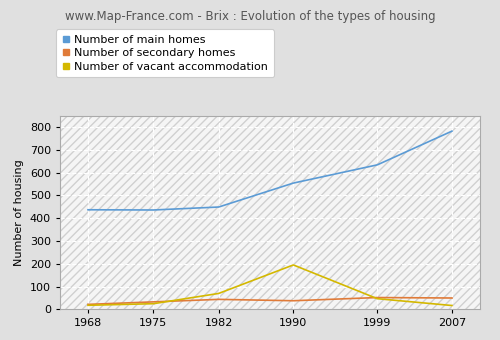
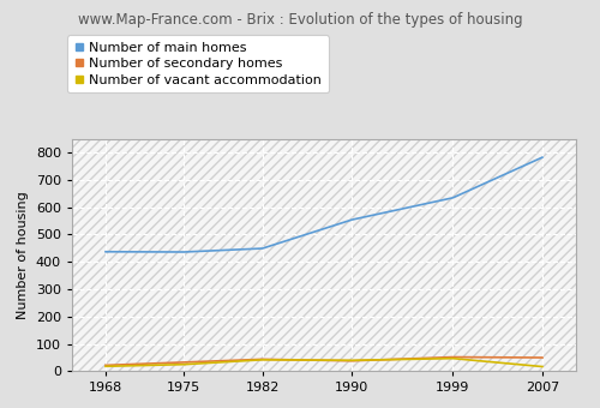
Number of vacant accommodation/1982: 70 -> 42
Number of vacant accommodation/1990: 195 -> 40
